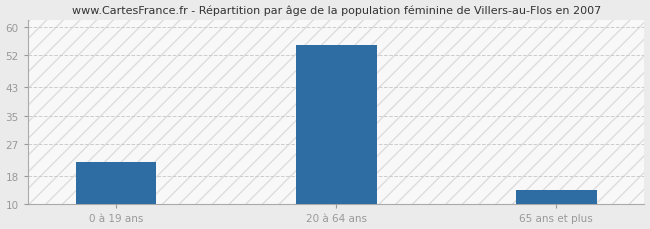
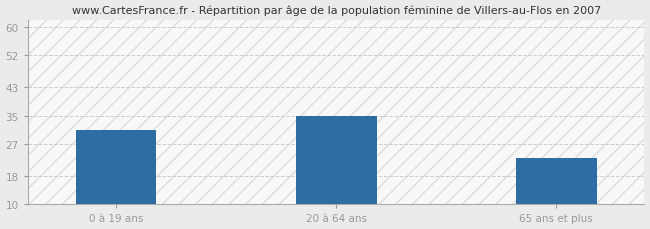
0 à 19 ans: 22 -> 31
20 à 64 ans: 55 -> 35
65 ans et plus: 14 -> 23
